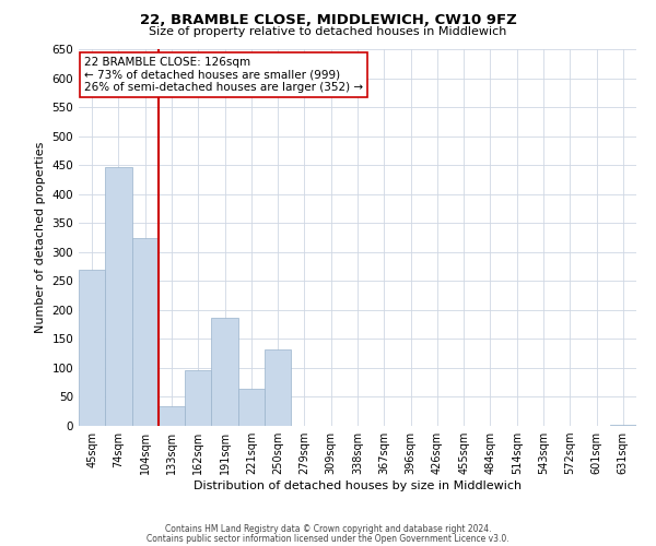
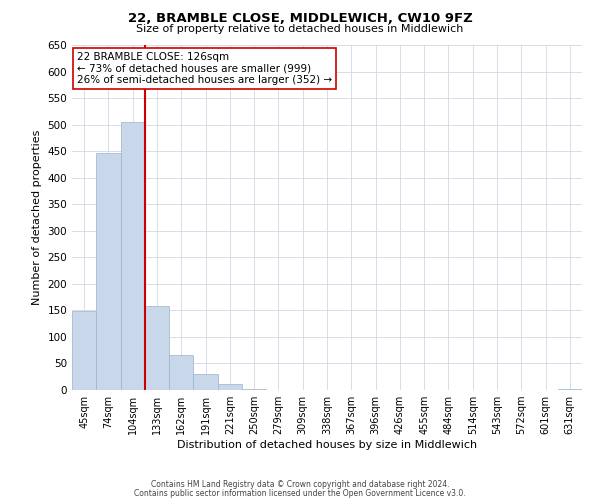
45sqm: 270 -> 148
104sqm: 324 -> 505
133sqm: 34 -> 158
162sqm: 96 -> 66
191sqm: 186 -> 31
221sqm: 64 -> 12
250sqm: 132 -> 2
